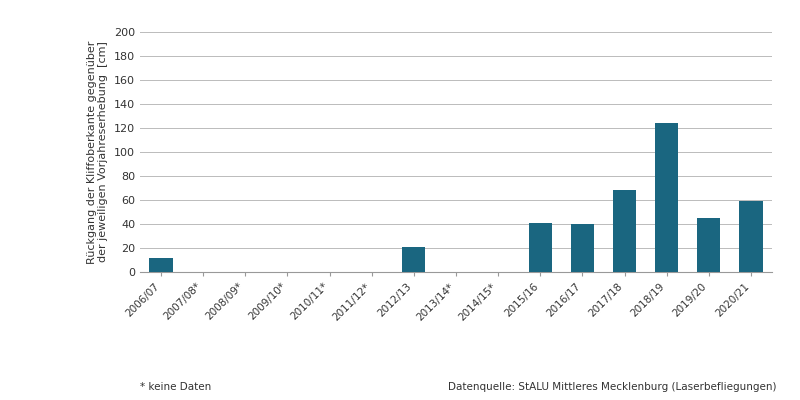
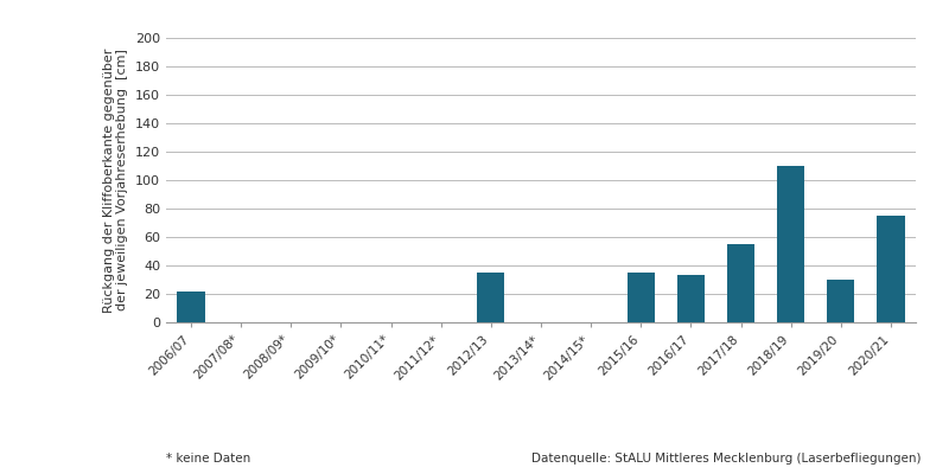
2006/07: 12 -> 22
2012/13: 21 -> 35
2015/16: 41 -> 35
2016/17: 40 -> 33
2017/18: 68 -> 55
2018/19: 124 -> 110
2019/20: 45 -> 30
2020/21: 59 -> 75
